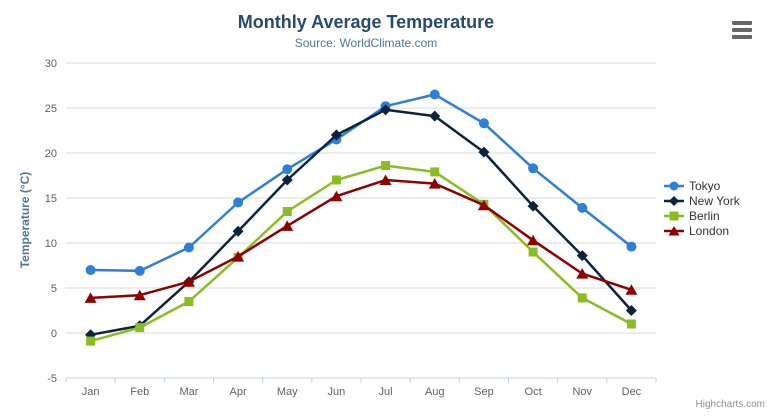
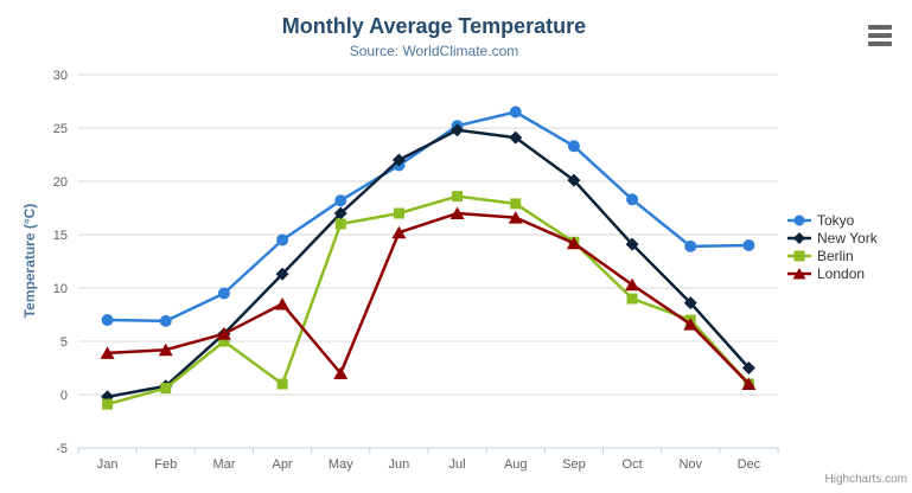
Berlin/Mar: 4 -> 5
Berlin/Apr: 8 -> 1
Berlin/May: 14 -> 16
London/May: 12 -> 2
Berlin/Nov: 4 -> 7
Tokyo/Dec: 10 -> 14
London/Dec: 5 -> 1
